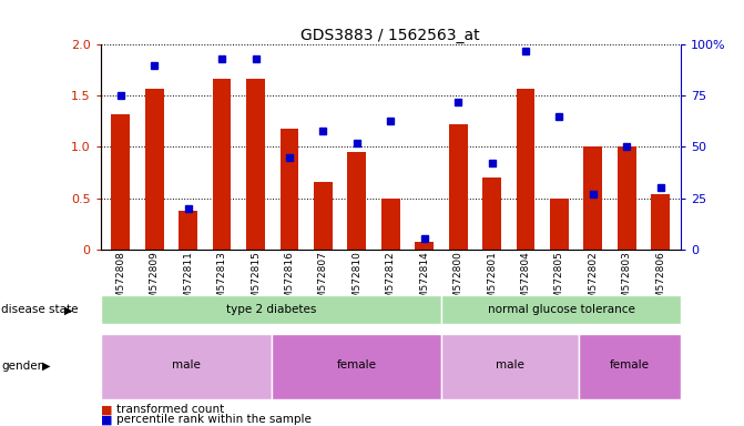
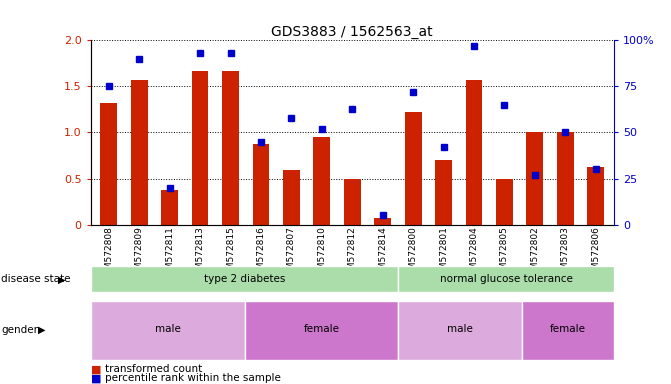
GSM572816: 1.18 -> 0.88
GSM572807: 0.66 -> 0.59
GSM572806: 0.54 -> 0.63
